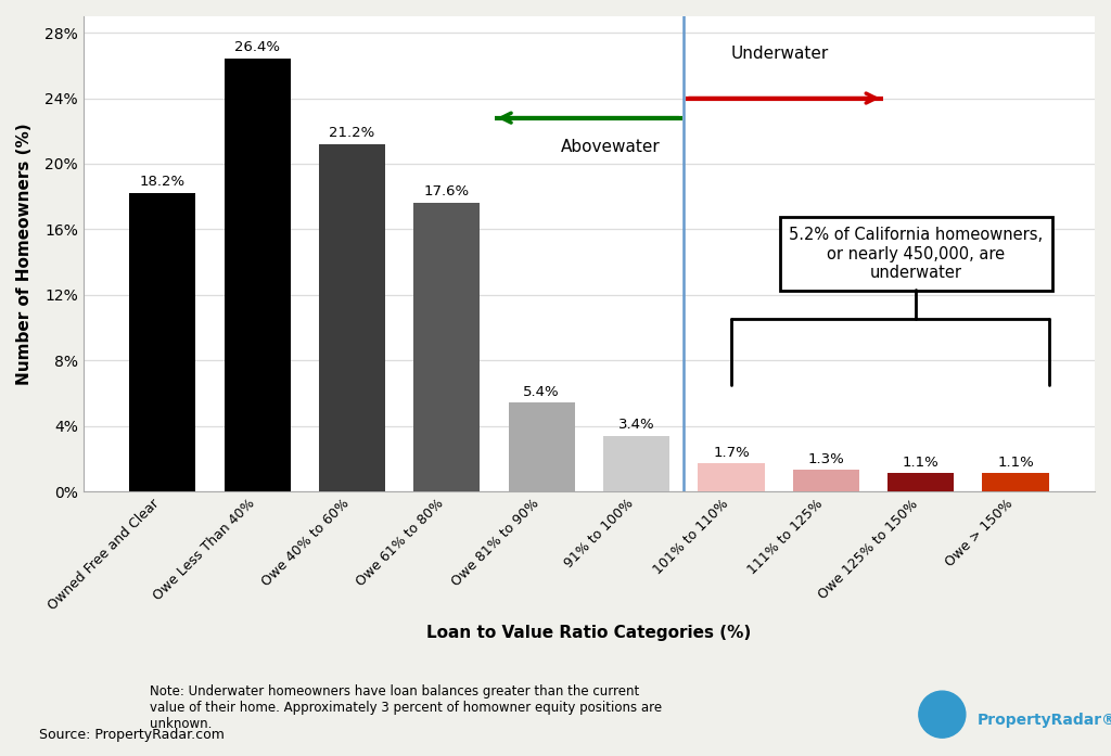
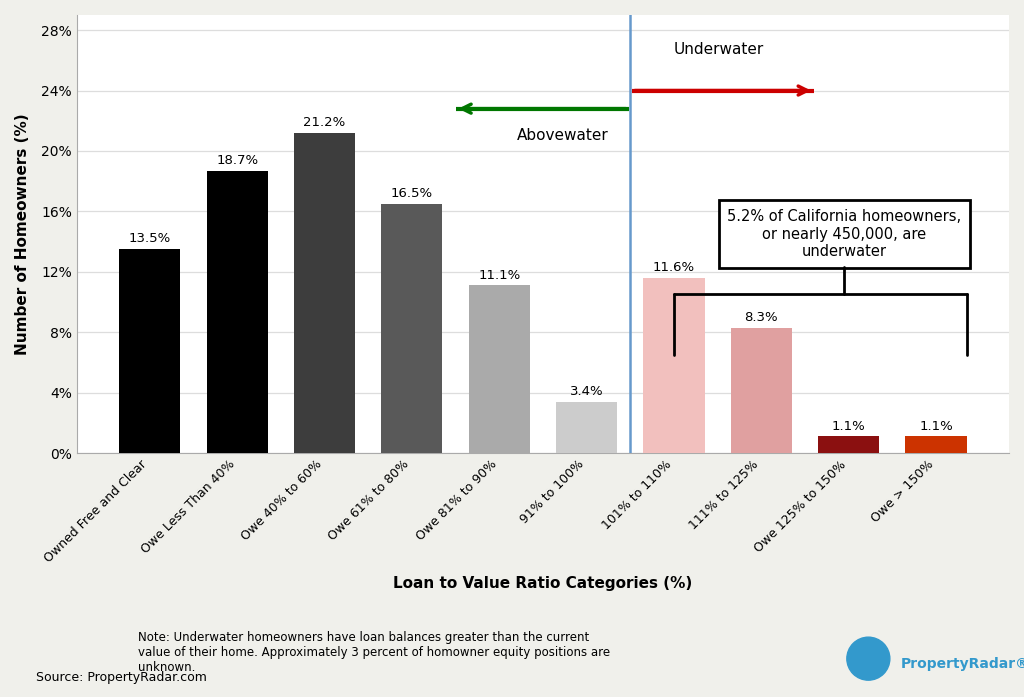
Owned Free and Clear: 18.2% -> 13.5%
Owe Less Than 40%: 26.4% -> 18.7%
Owe 61% to 80%: 17.6% -> 16.5%
Owe 81% to 90%: 5.4% -> 11.1%
101% to 110%: 1.7% -> 11.6%
111% to 125%: 1.3% -> 8.3%
